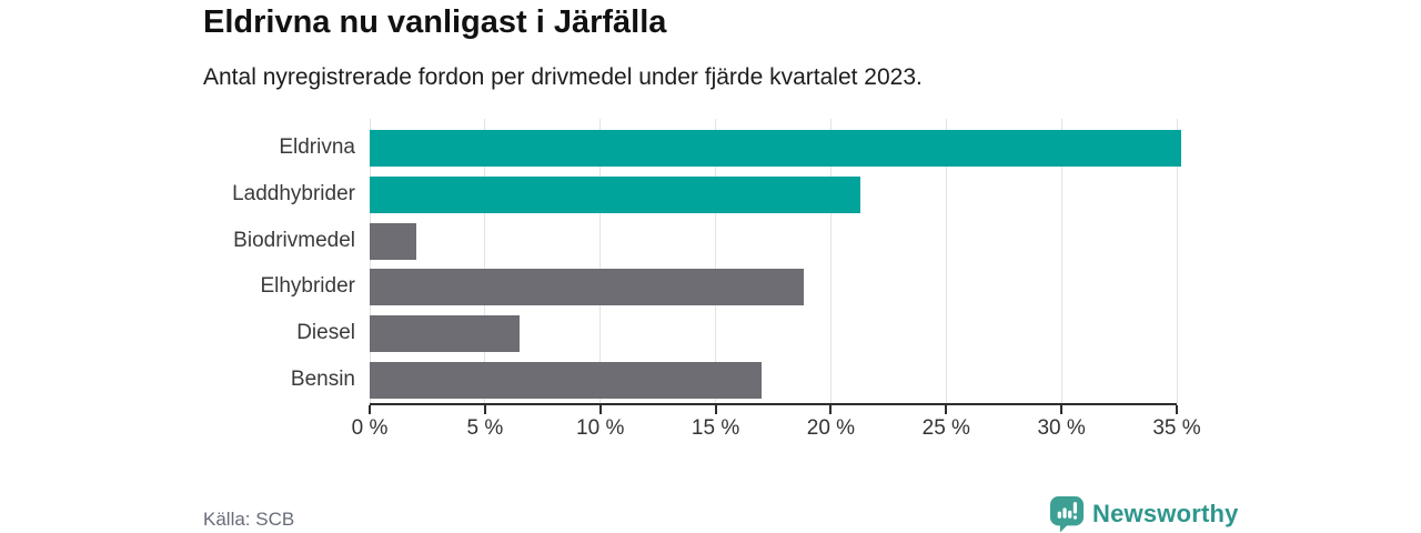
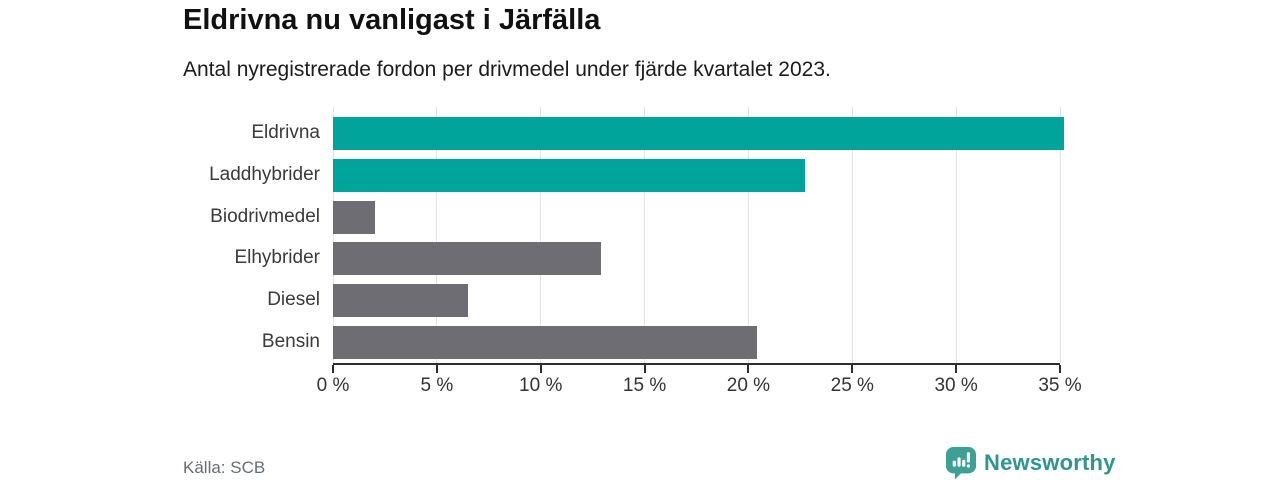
Laddhybrider: 21.3% -> 22.7%
Elhybrider: 18.8% -> 12.9%
Bensin: 17.0% -> 20.4%
